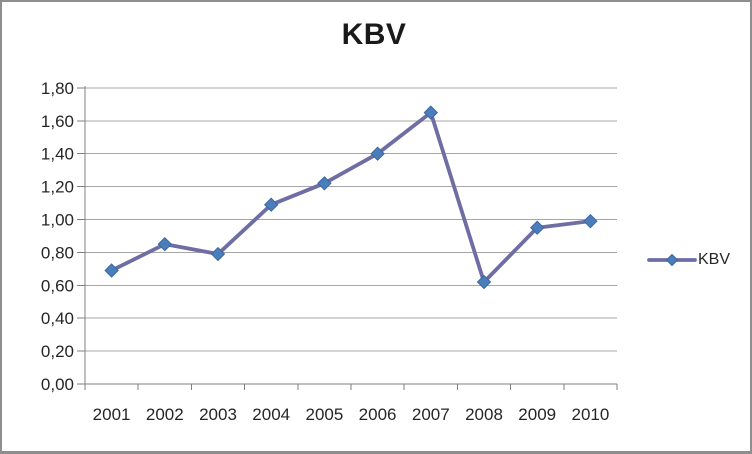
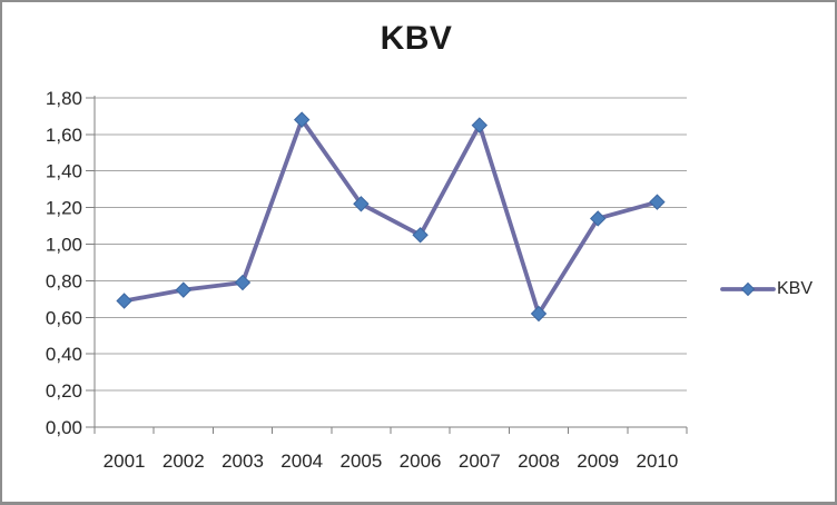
2002: 0,85 -> 0,75
2004: 1,09 -> 1,68
2006: 1,40 -> 1,05
2009: 0,95 -> 1,14
2010: 0,99 -> 1,23
